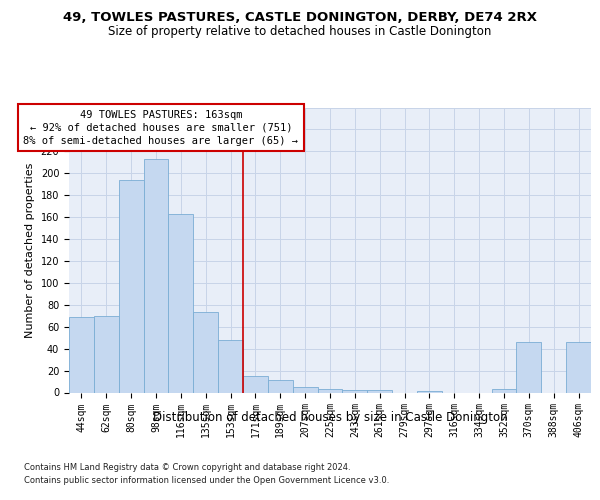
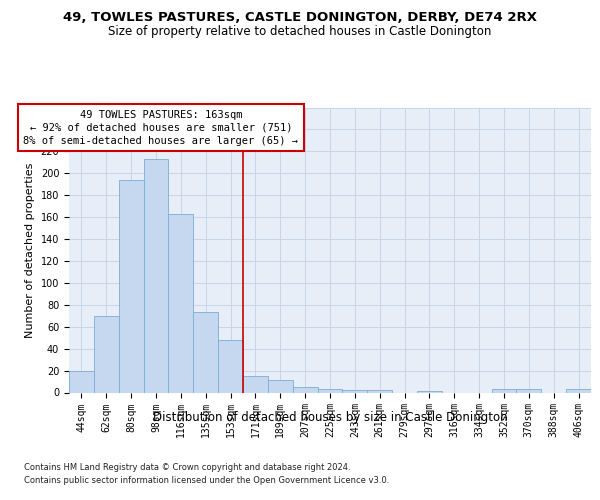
44sqm: 69 -> 20
370sqm: 46 -> 3
406sqm: 46 -> 3
